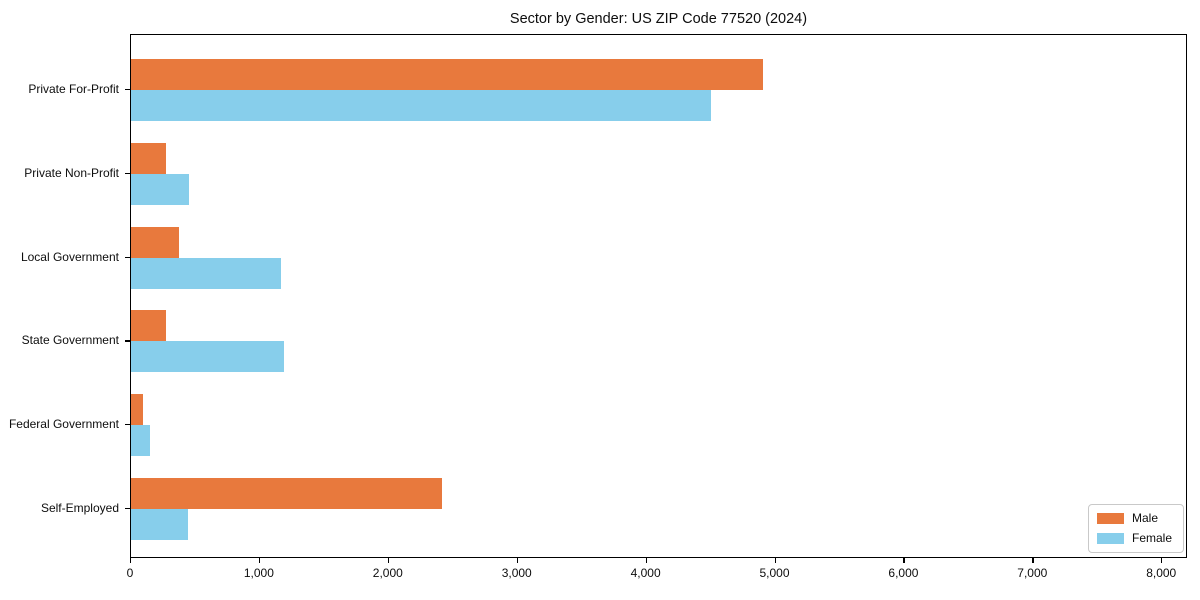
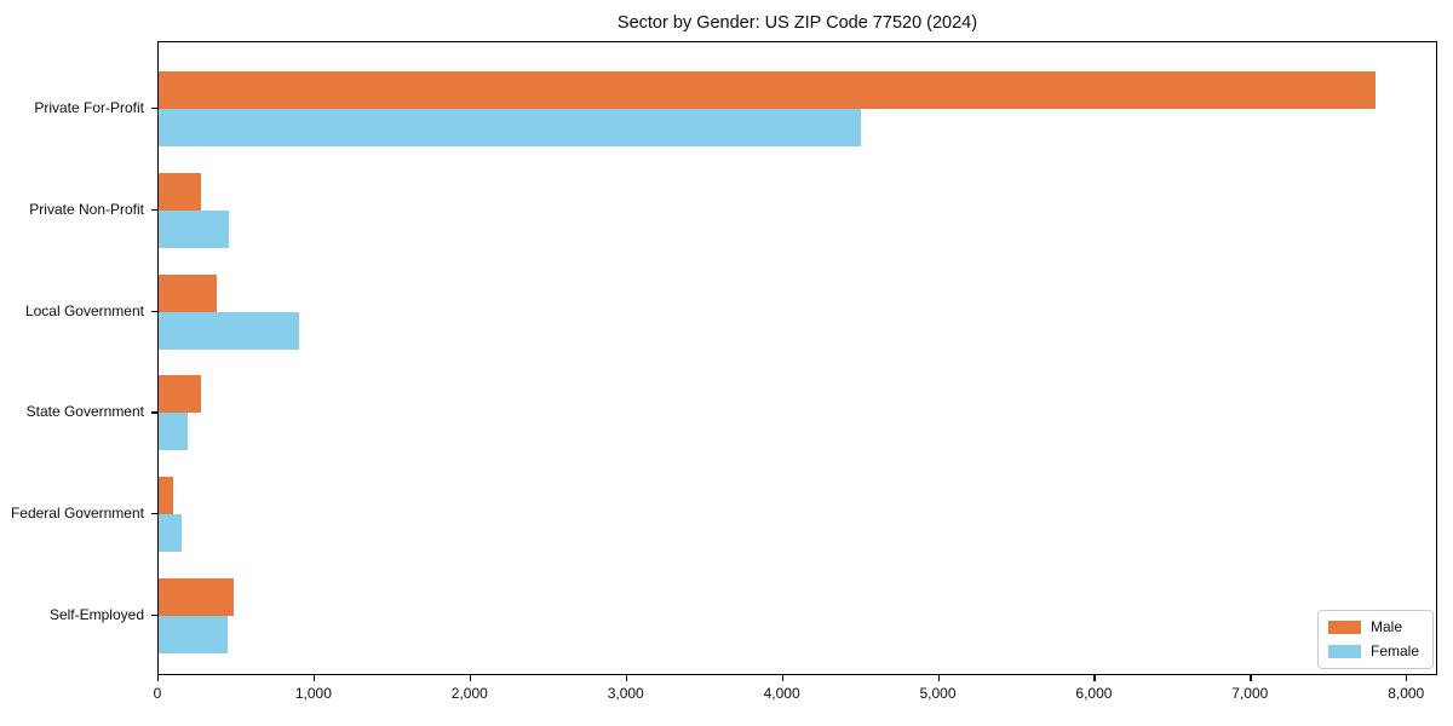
Male/Private For-Profit: 4900 -> 7800
Female/Local Government: 1160 -> 900
Female/State Government: 1190 -> 190
Male/Self-Employed: 2410 -> 480
